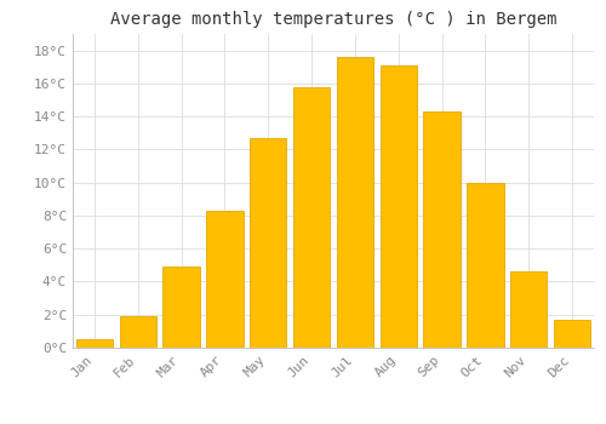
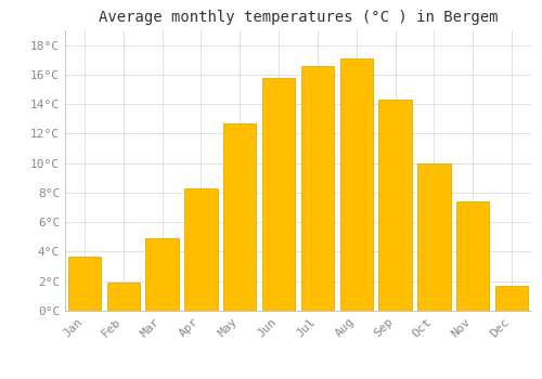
Jan: 0.5°C -> 3.7°C
Jul: 17.6°C -> 16.6°C
Nov: 4.6°C -> 7.4°C
